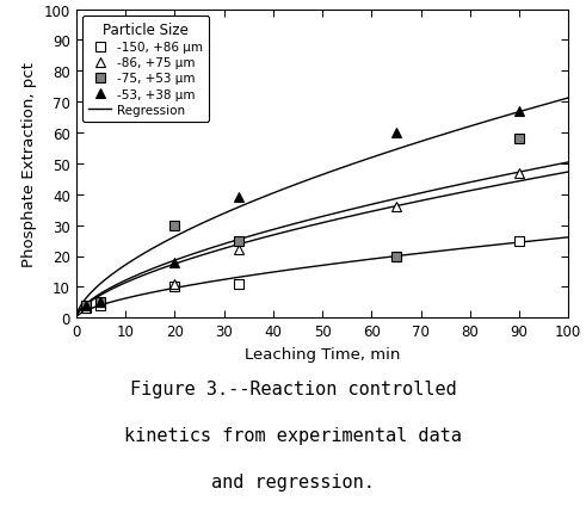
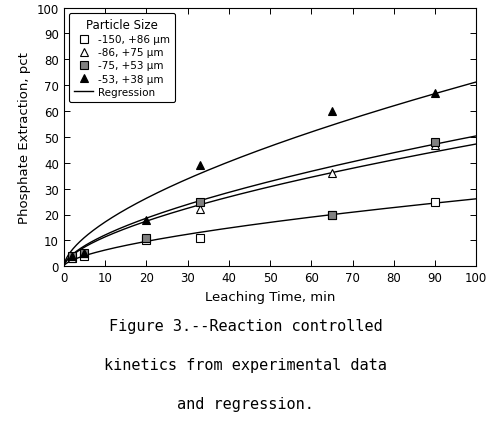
-75, +53 μm/20: 30 -> 11
-75, +53 μm/90: 58 -> 48
